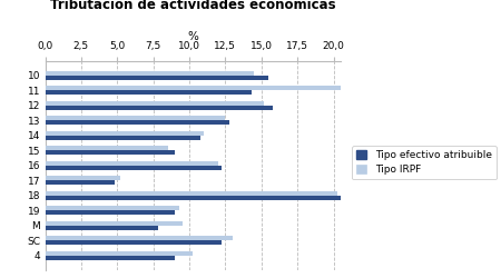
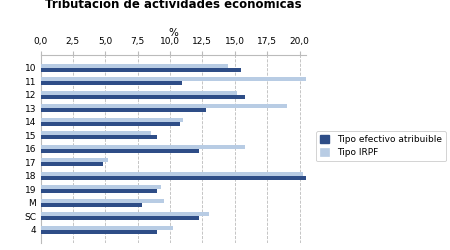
Tipo efectivo atribuible/11: 14,3 -> 10,9
Tipo IRPF/13: 12,5 -> 19,0
Tipo IRPF/16: 12,0 -> 15,8
